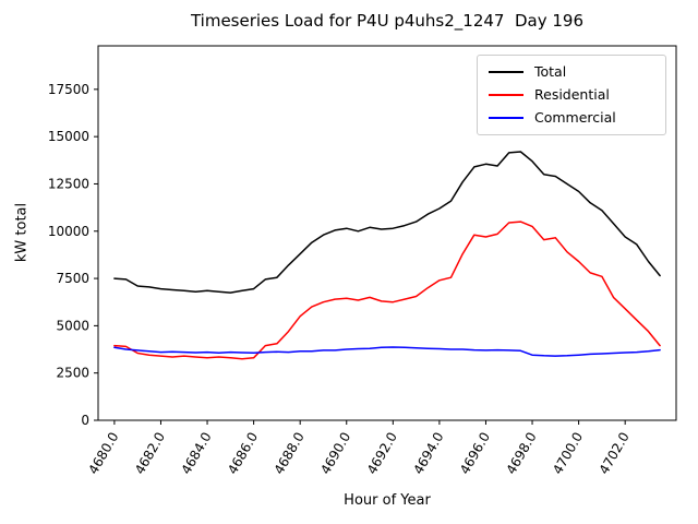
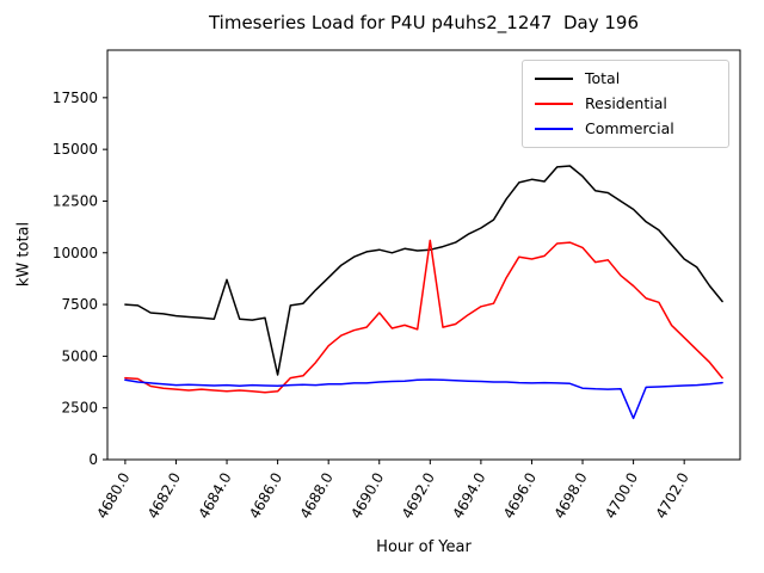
Total/4684.0: 6800 -> 8700
Total/4686.0: 7000 -> 4100
Residential/4690.0: 6400 -> 7100
Residential/4692.0: 6200 -> 10600
Commercial/4700.0: 3400 -> 2000
